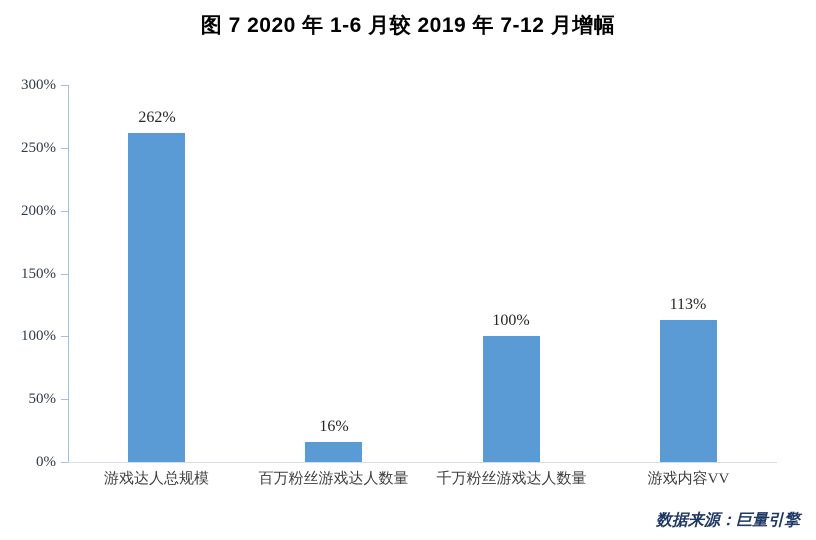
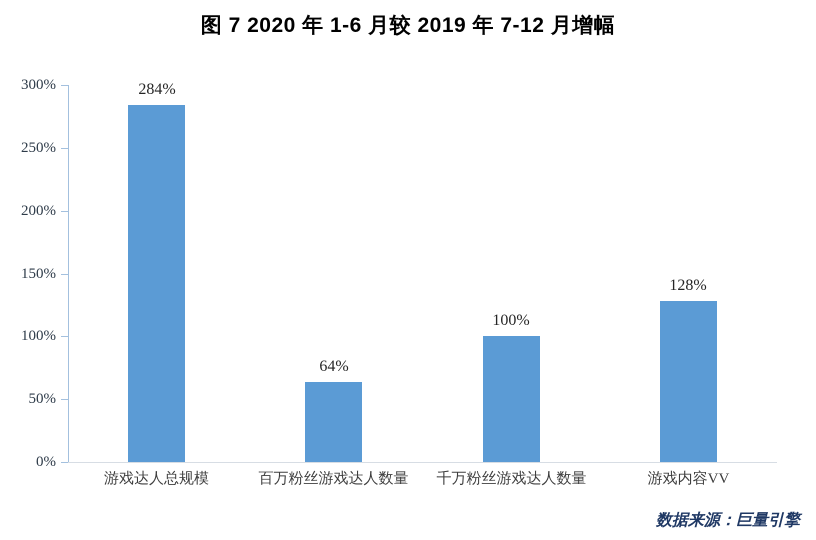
游戏达人总规模: 262% -> 284%
百万粉丝游戏达人数量: 16% -> 64%
游戏内容VV: 113% -> 128%
